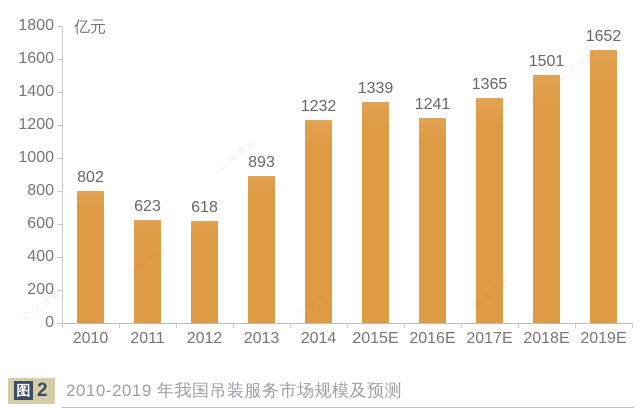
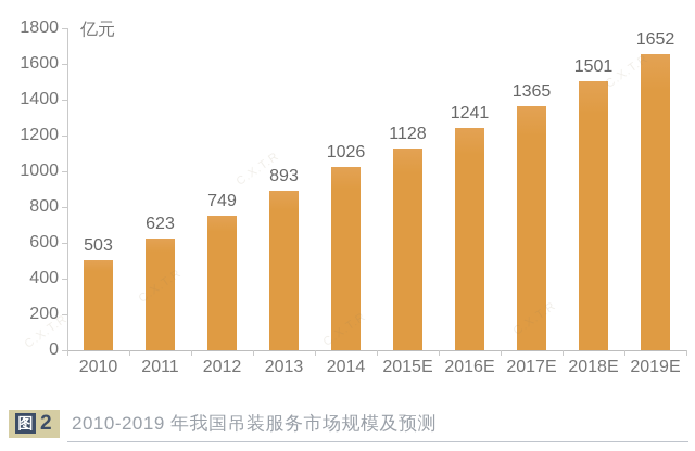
2010: 802 -> 503
2012: 618 -> 749
2014: 1232 -> 1026
2015E: 1339 -> 1128
